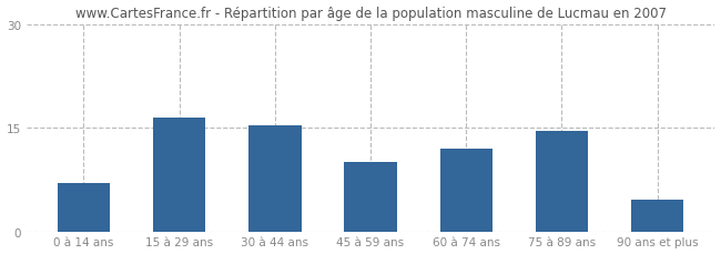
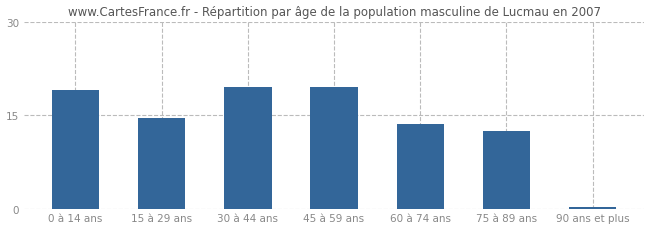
0 à 14 ans: 7.0 -> 19.0
15 à 29 ans: 16.4 -> 14.5
30 à 44 ans: 15.4 -> 19.5
45 à 59 ans: 10.0 -> 19.5
60 à 74 ans: 12.0 -> 13.5
75 à 89 ans: 14.6 -> 12.5
90 ans et plus: 4.6 -> 0.3
